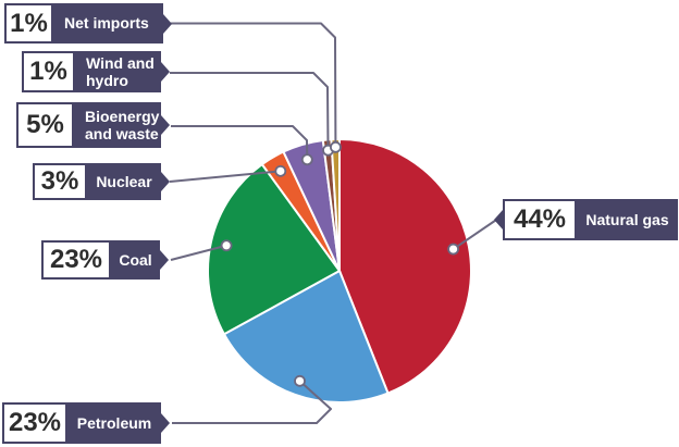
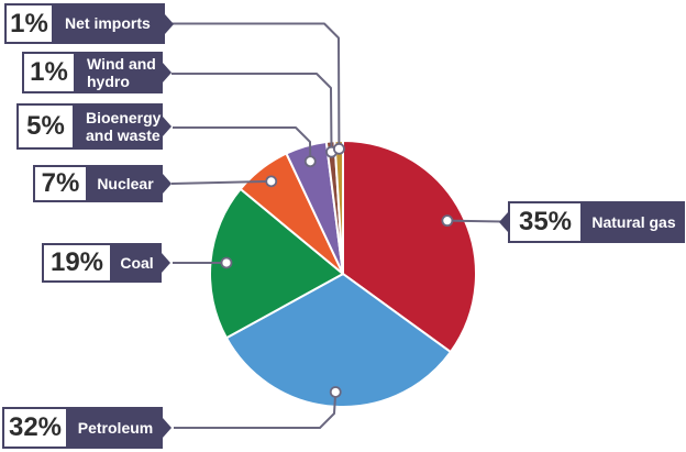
Natural gas: 44% -> 35%
Petroleum: 23% -> 32%
Coal: 23% -> 19%
Nuclear: 3% -> 7%
